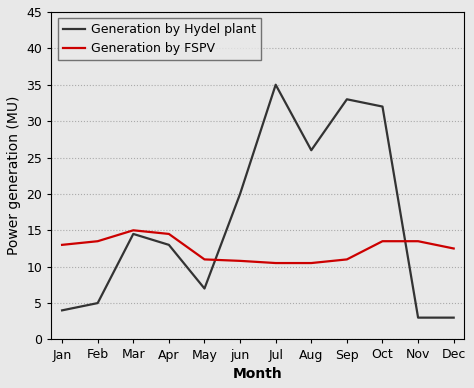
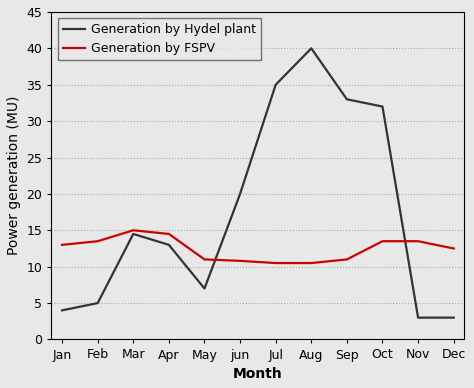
Generation by Hydel plant/Aug: 26.0 -> 40.0
